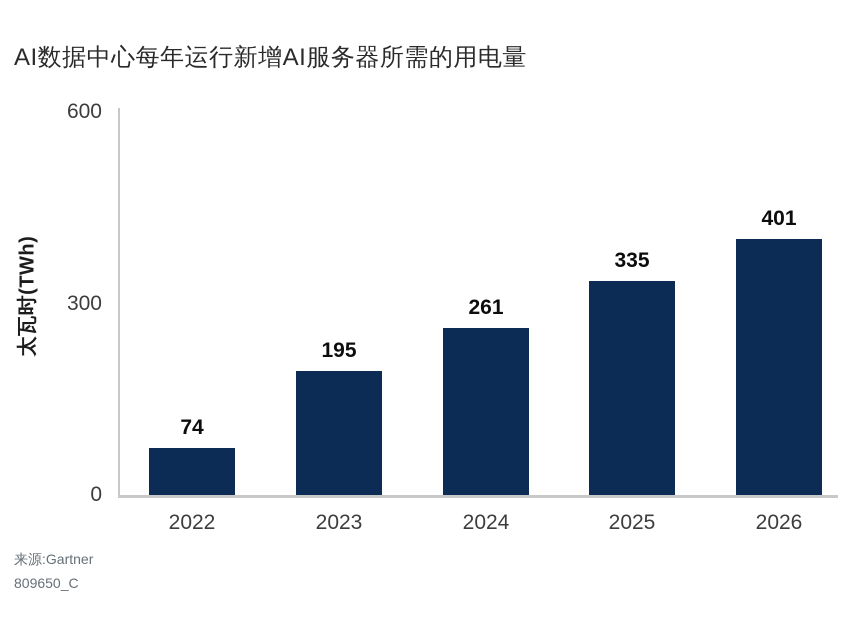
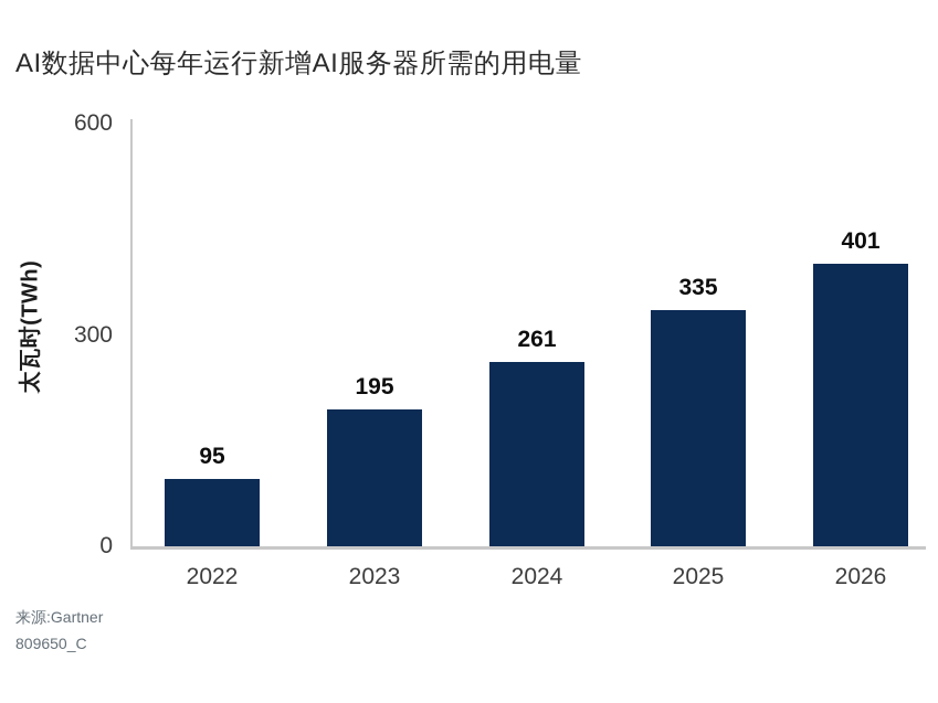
2022: 74 -> 95
